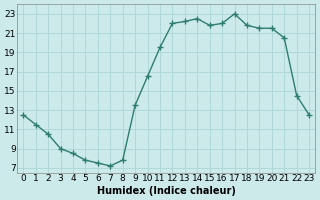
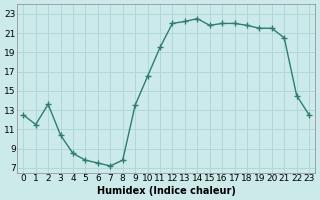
2: 10.5 -> 13.6
3: 9.0 -> 10.4
17: 23.0 -> 22.0
